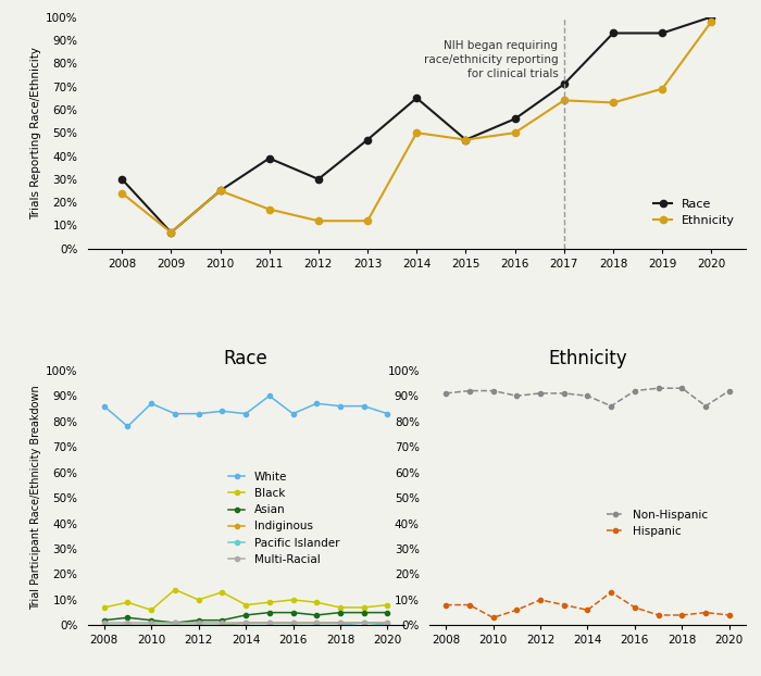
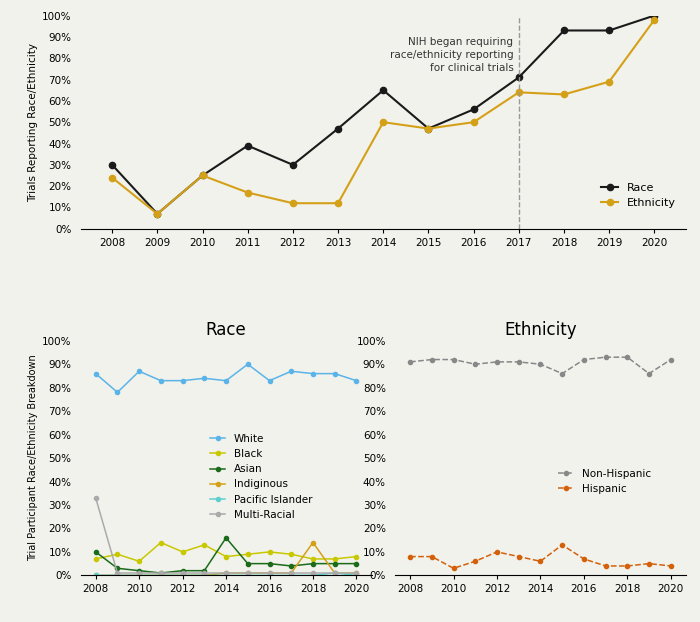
Race/Asian/2008: 2% -> 10%
Race/Multi-Racial/2008: 1% -> 33%
Race/Asian/2014: 4% -> 16%
Race/Indiginous/2018: 1% -> 14%
